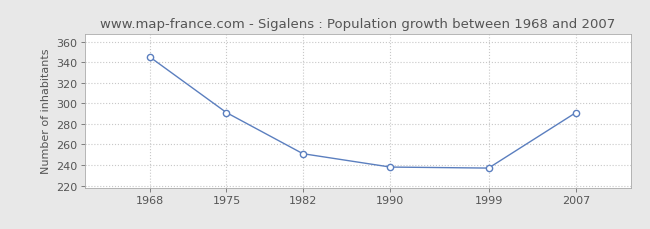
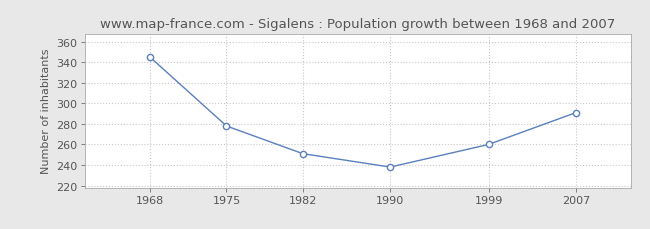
1975: 291 -> 278
1999: 237 -> 260
